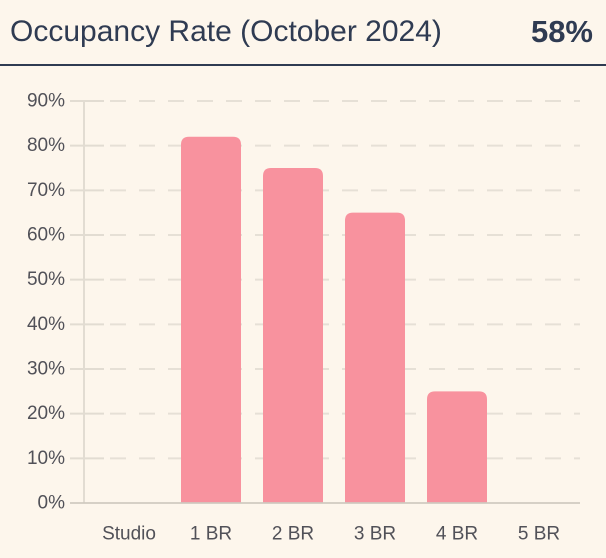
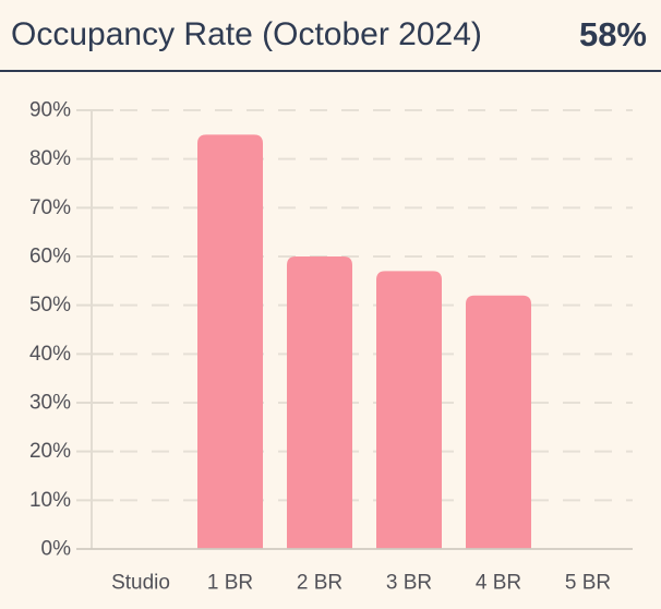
1 BR: 82% -> 85%
2 BR: 75% -> 60%
3 BR: 65% -> 57%
4 BR: 25% -> 52%
